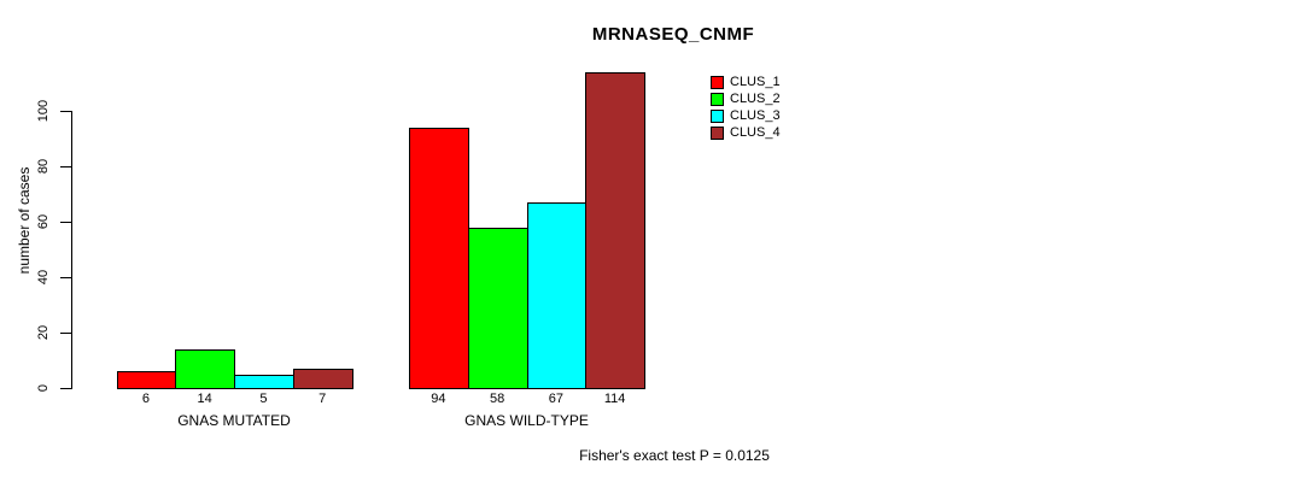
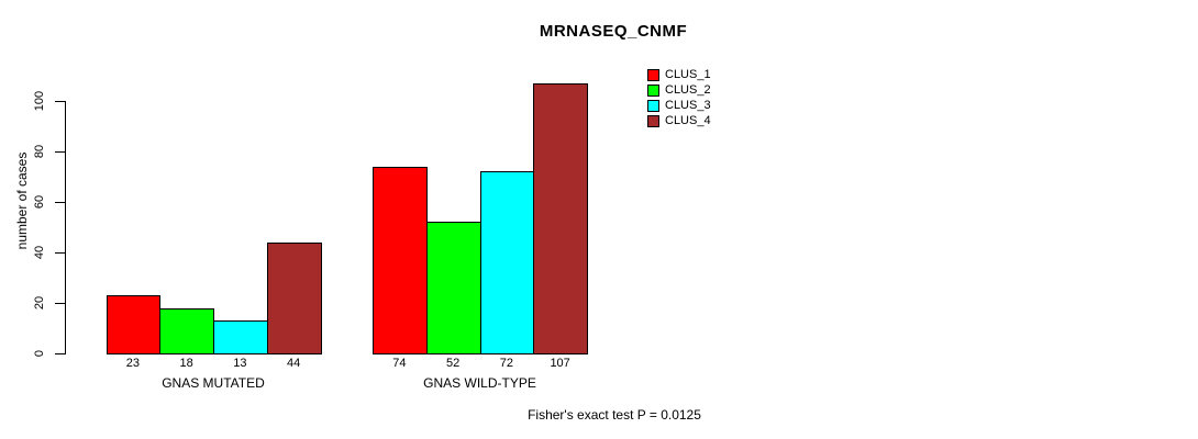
CLUS_1/GNAS MUTATED: 6 -> 23
CLUS_2/GNAS MUTATED: 14 -> 18
CLUS_3/GNAS MUTATED: 5 -> 13
CLUS_4/GNAS MUTATED: 7 -> 44
CLUS_1/GNAS WILD-TYPE: 94 -> 74
CLUS_2/GNAS WILD-TYPE: 58 -> 52
CLUS_3/GNAS WILD-TYPE: 67 -> 72
CLUS_4/GNAS WILD-TYPE: 114 -> 107
